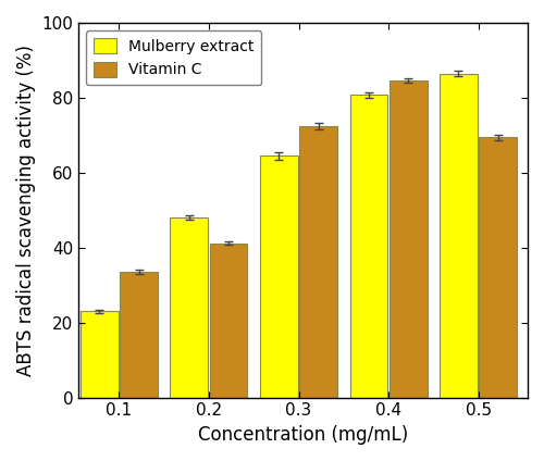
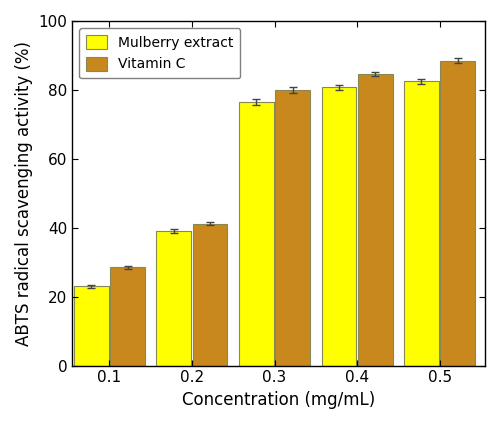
Vitamin C/0.1: 33.5 -> 28.5
Mulberry extract/0.2: 48.0 -> 39.0
Mulberry extract/0.3: 64.5 -> 76.5
Vitamin C/0.3: 72.5 -> 80.0
Mulberry extract/0.5: 86.5 -> 82.5
Vitamin C/0.5: 69.5 -> 88.5
